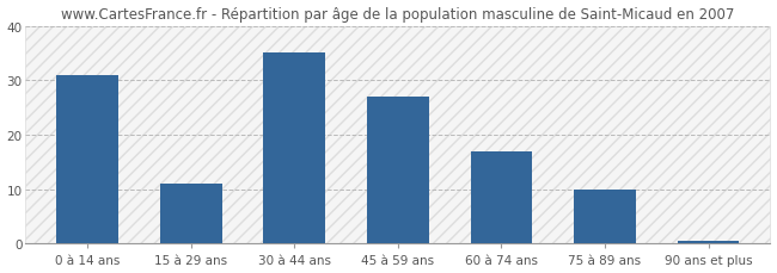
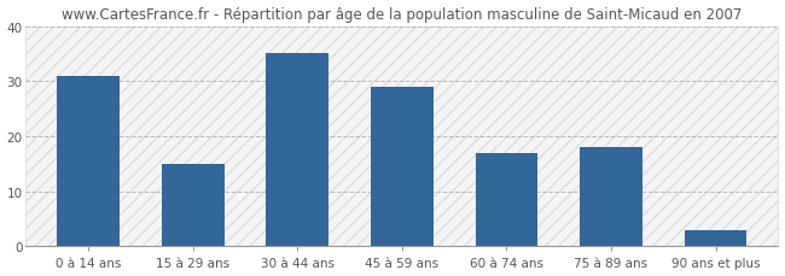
15 à 29 ans: 11.0 -> 15.0
45 à 59 ans: 27.0 -> 29.0
75 à 89 ans: 10.0 -> 18.0
90 ans et plus: 0.5 -> 3.0
